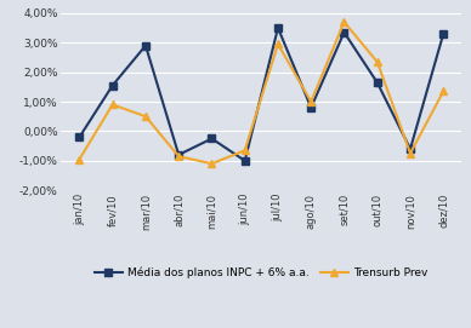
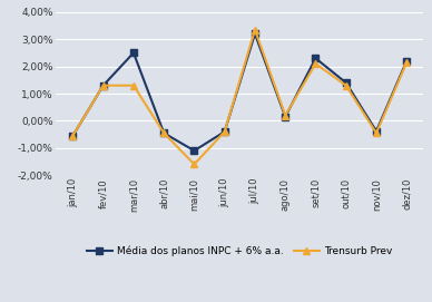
Trensurb Prev/jan/10: -0,95% -> -0,55%
Média dos planos INPC + 6% a.a./jan/10: -0,20% -> -0,55%
Trensurb Prev/fev/10: 0,90% -> 1,30%
Média dos planos INPC + 6% a.a./fev/10: 1,55% -> 1,30%
Trensurb Prev/mar/10: 0,50% -> 1,30%
Média dos planos INPC + 6% a.a./mar/10: 2,90% -> 2,50%
Trensurb Prev/abr/10: -0,85% -> -0,45%
Média dos planos INPC + 6% a.a./abr/10: -0,80% -> -0,45%
Trensurb Prev/mai/10: -1,10% -> -1,60%
Média dos planos INPC + 6% a.a./mai/10: -0,25% -> -1,10%
Trensurb Prev/jun/10: -0,65% -> -0,40%
Média dos planos INPC + 6% a.a./jun/10: -1,00% -> -0,40%
Trensurb Prev/jul/10: 2,95% -> 3,35%
Média dos planos INPC + 6% a.a./jul/10: 3,50% -> 3,20%
Trensurb Prev/ago/10: 1,00% -> 0,20%
Média dos planos INPC + 6% a.a./ago/10: 0,80% -> 0,15%
Trensurb Prev/set/10: 3,70% -> 2,10%
Média dos planos INPC + 6% a.a./set/10: 3,35% -> 2,30%
Trensurb Prev/out/10: 2,35% -> 1,30%
Média dos planos INPC + 6% a.a./out/10: 1,65% -> 1,40%
Trensurb Prev/nov/10: -0,75% -> -0,45%
Média dos planos INPC + 6% a.a./nov/10: -0,60% -> -0,38%
Trensurb Prev/dez/10: 1,35% -> 2,15%
Média dos planos INPC + 6% a.a./dez/10: 3,30% -> 2,20%
